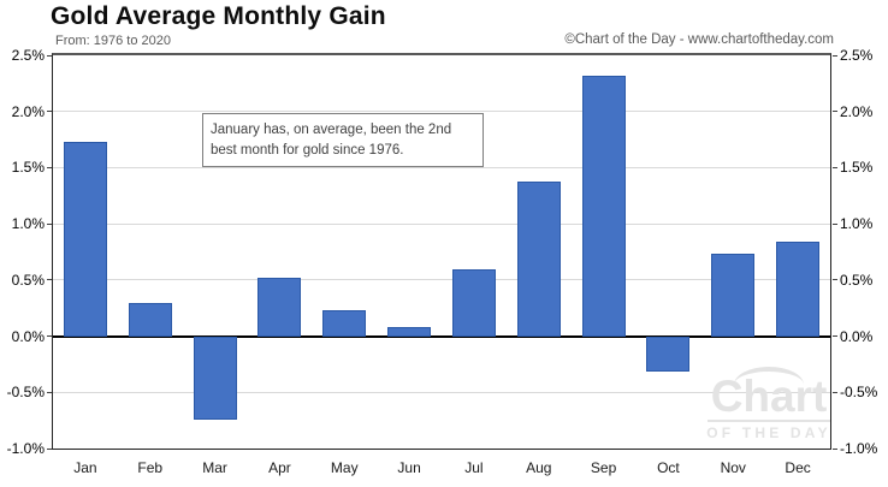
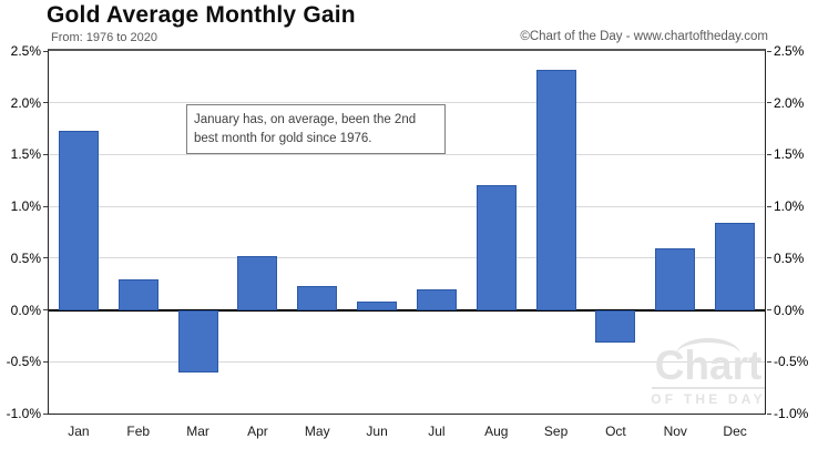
Mar: -0.7% -> -0.6%
Jul: 0.6% -> 0.2%
Aug: 1.4% -> 1.2%
Nov: 0.7% -> 0.6%
